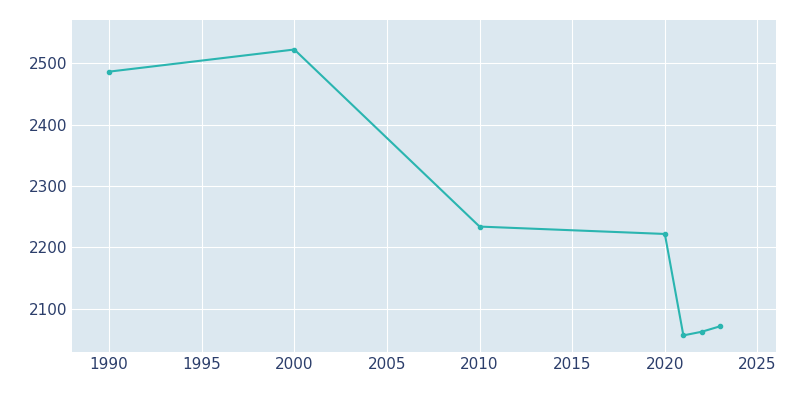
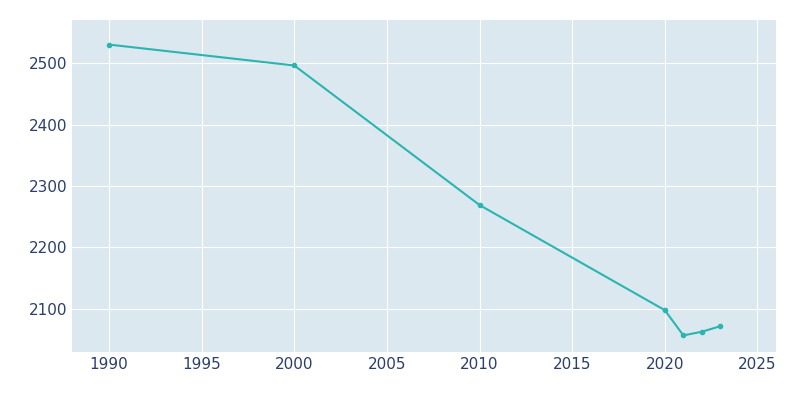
1990: 2486 -> 2530
2000: 2522 -> 2496
2010: 2234 -> 2269
2020: 2222 -> 2098
